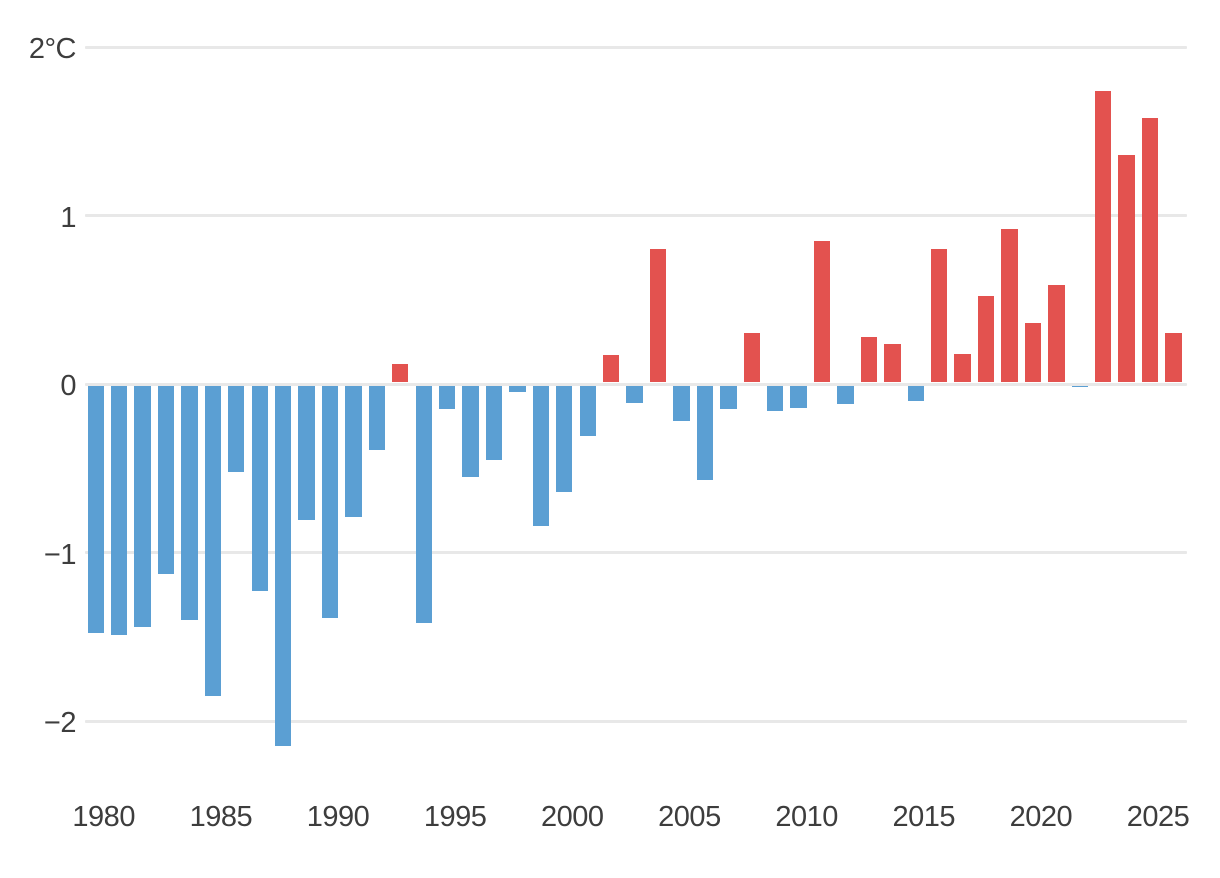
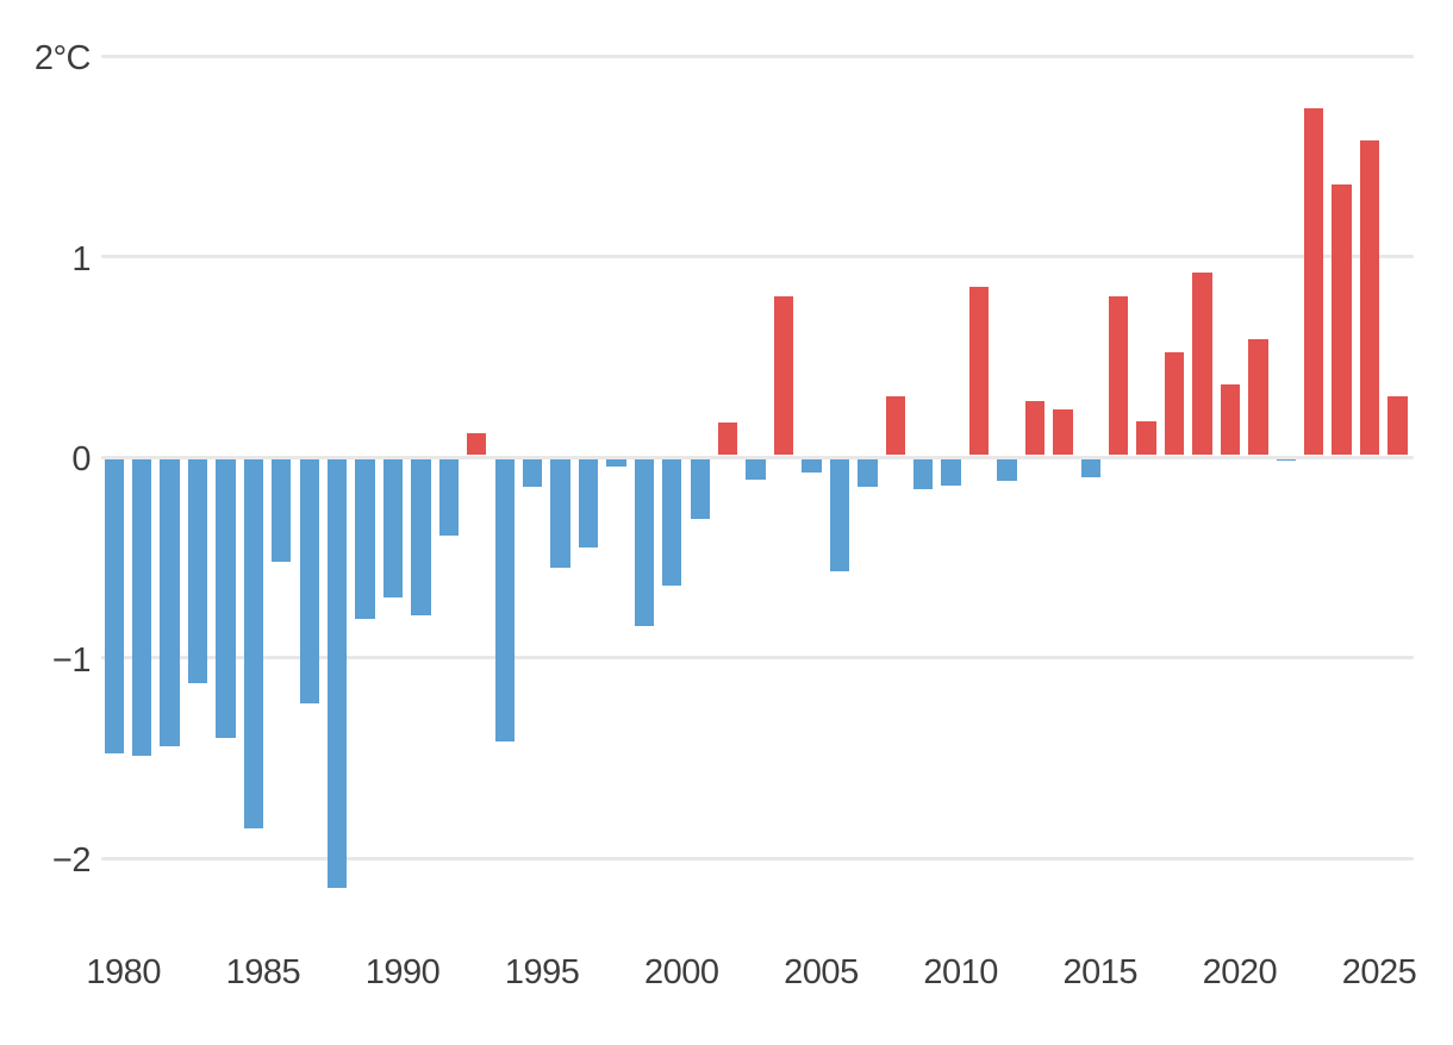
1990: -1.39 -> -0.70
2005: -0.22 -> -0.08
